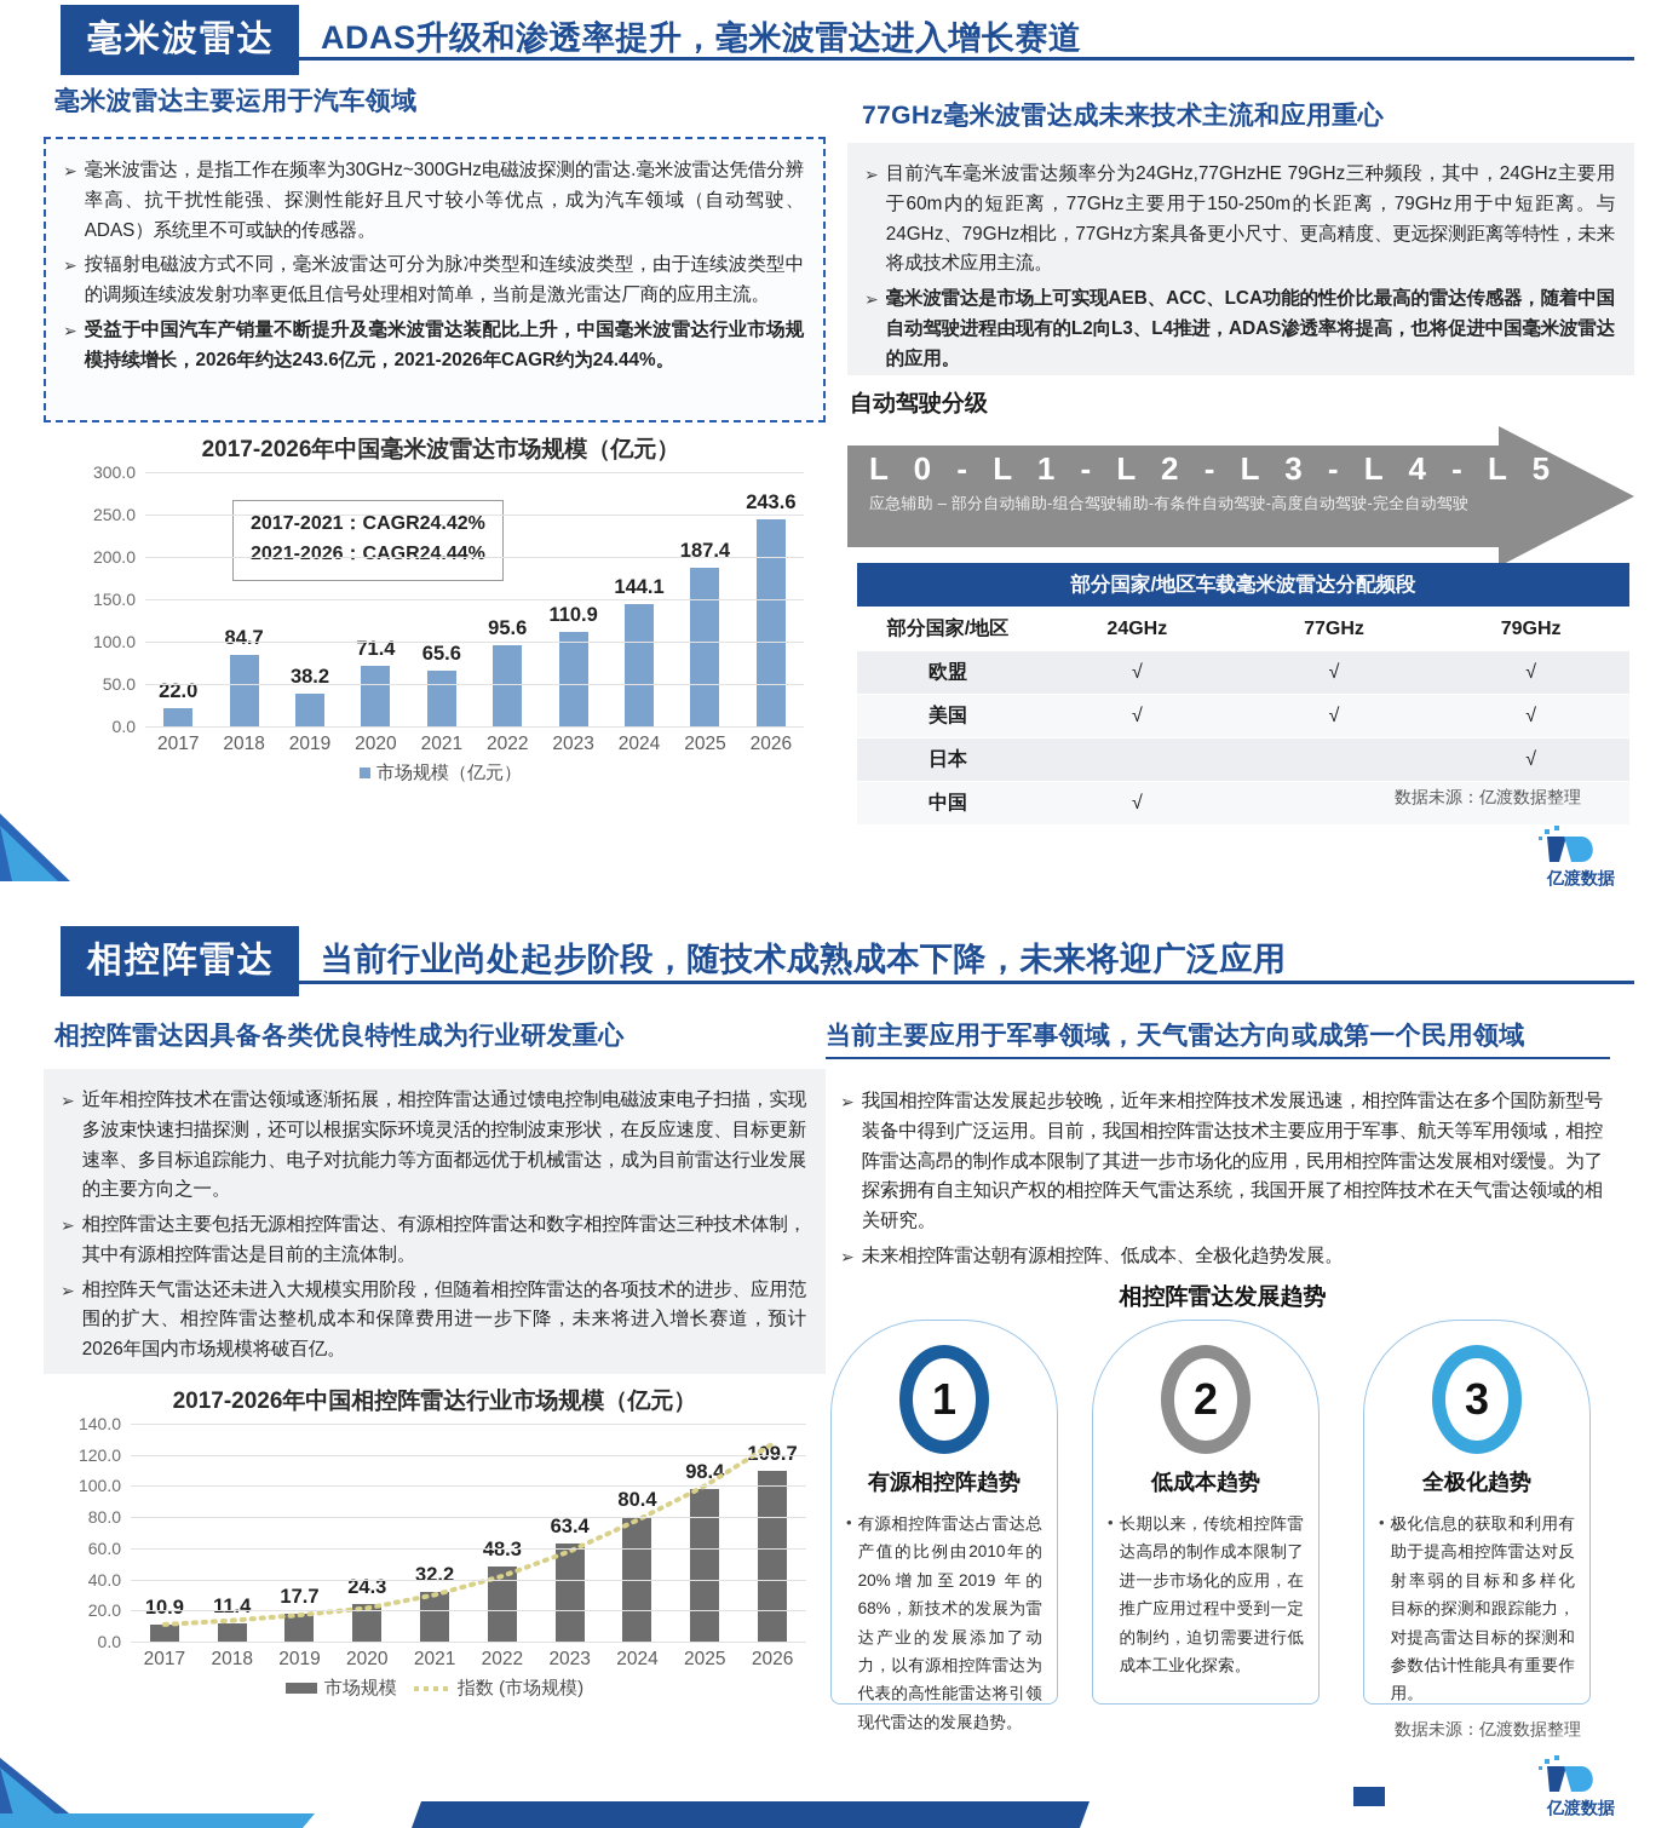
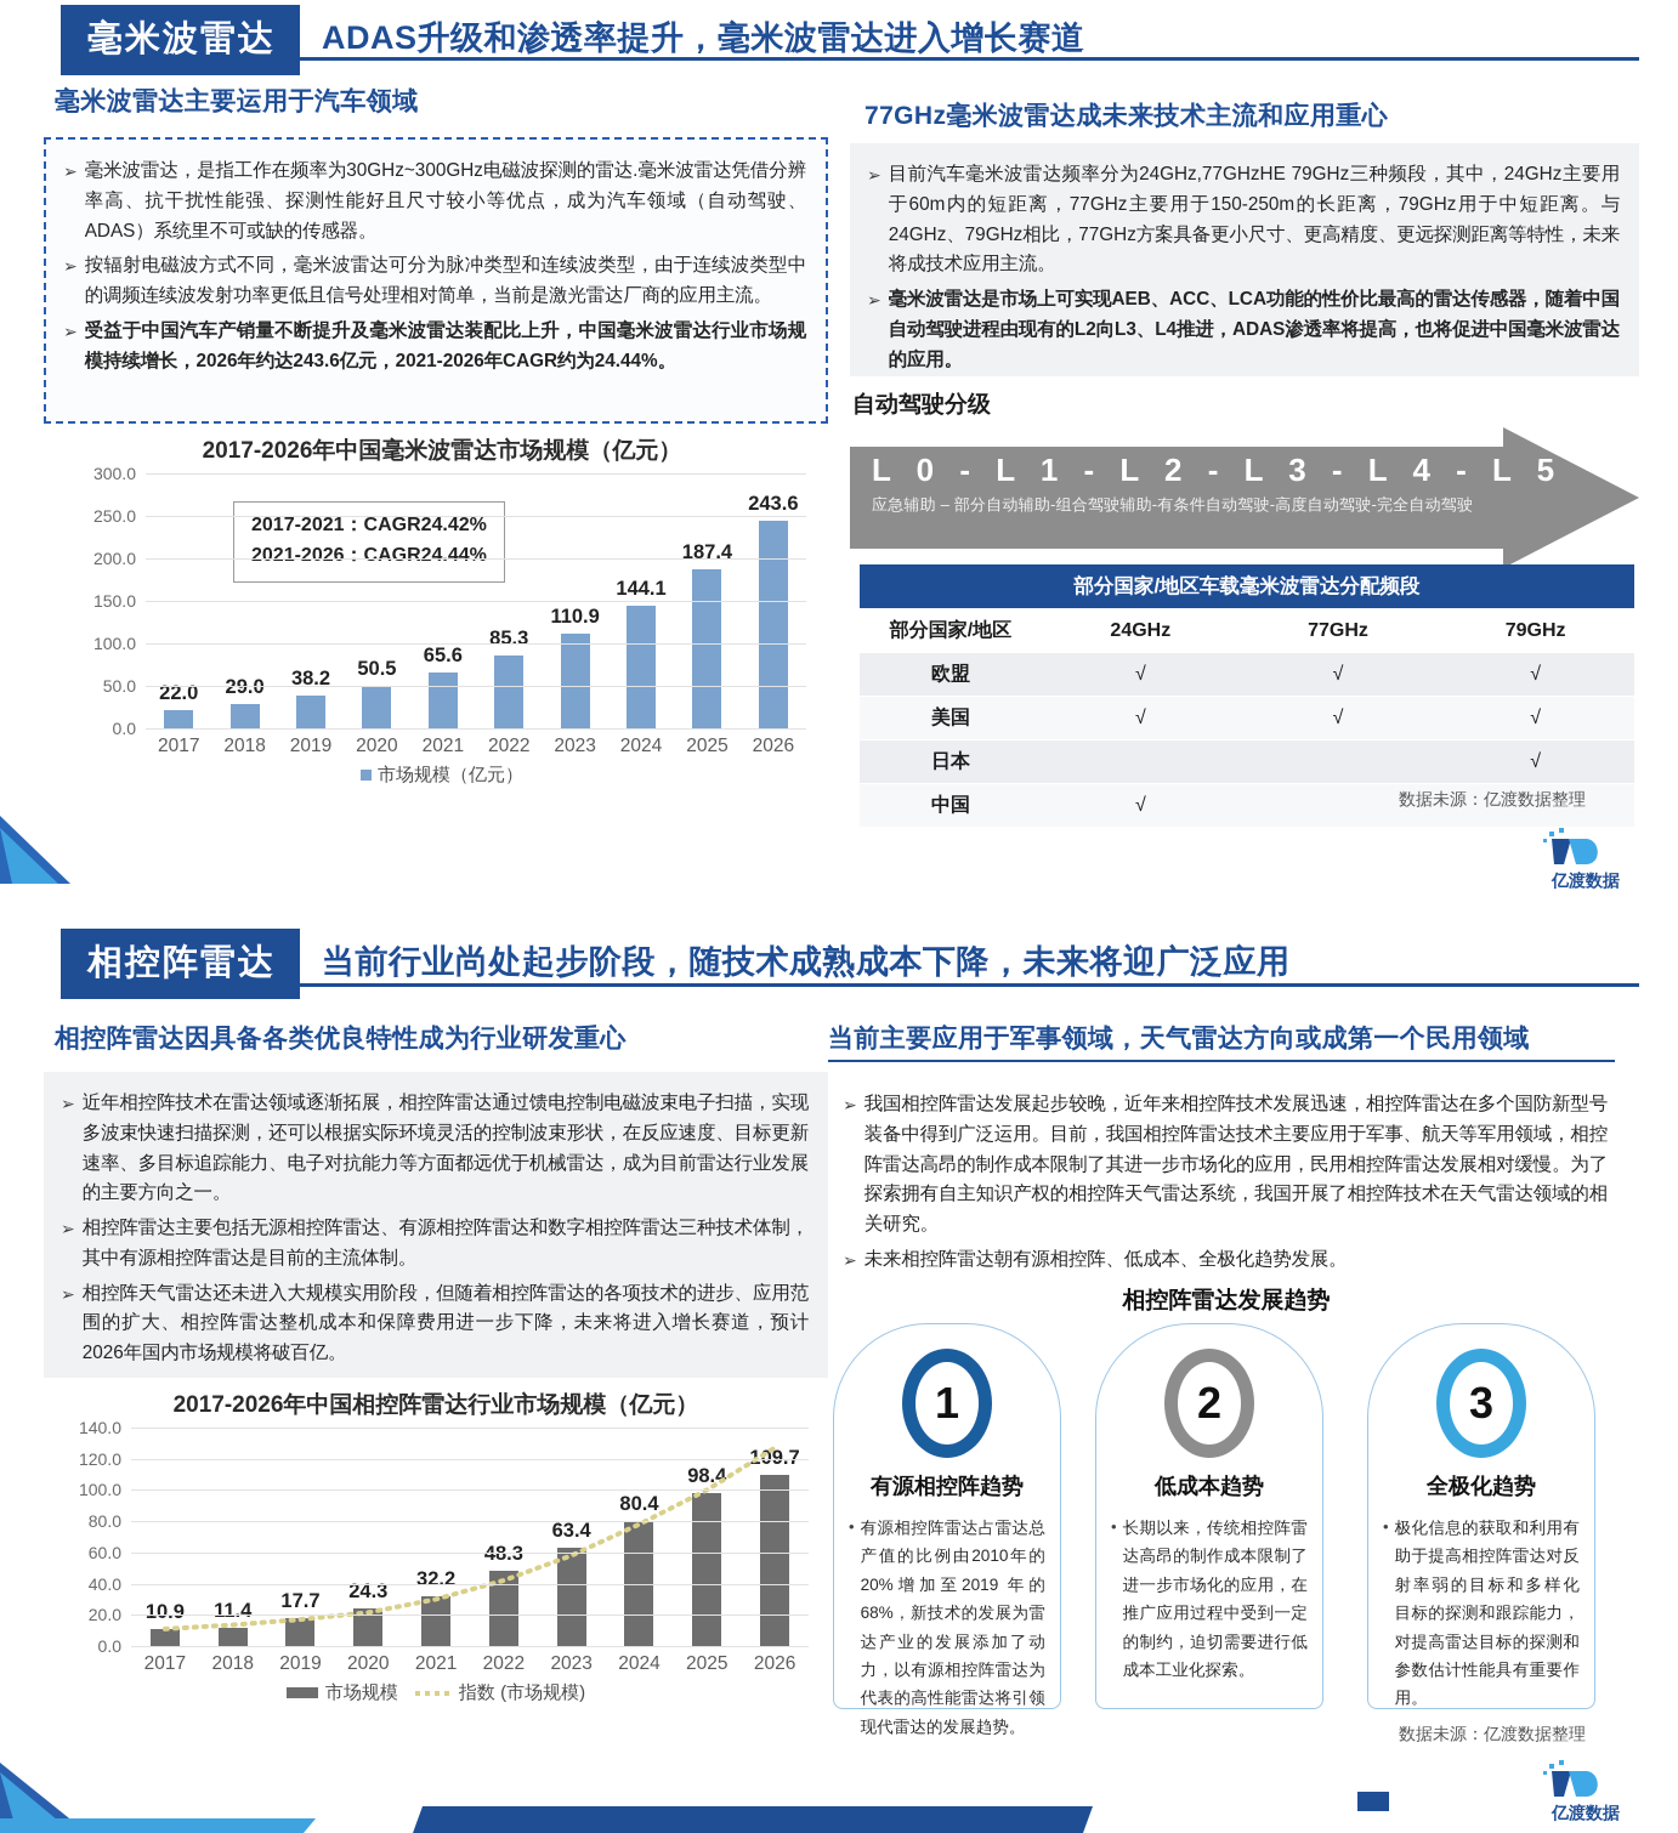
2017-2026年中国毫米波雷达市场规模（亿元）/2018: 84.7 -> 29.0
2017-2026年中国毫米波雷达市场规模（亿元）/2020: 71.4 -> 50.5
2017-2026年中国毫米波雷达市场规模（亿元）/2022: 95.6 -> 85.3
